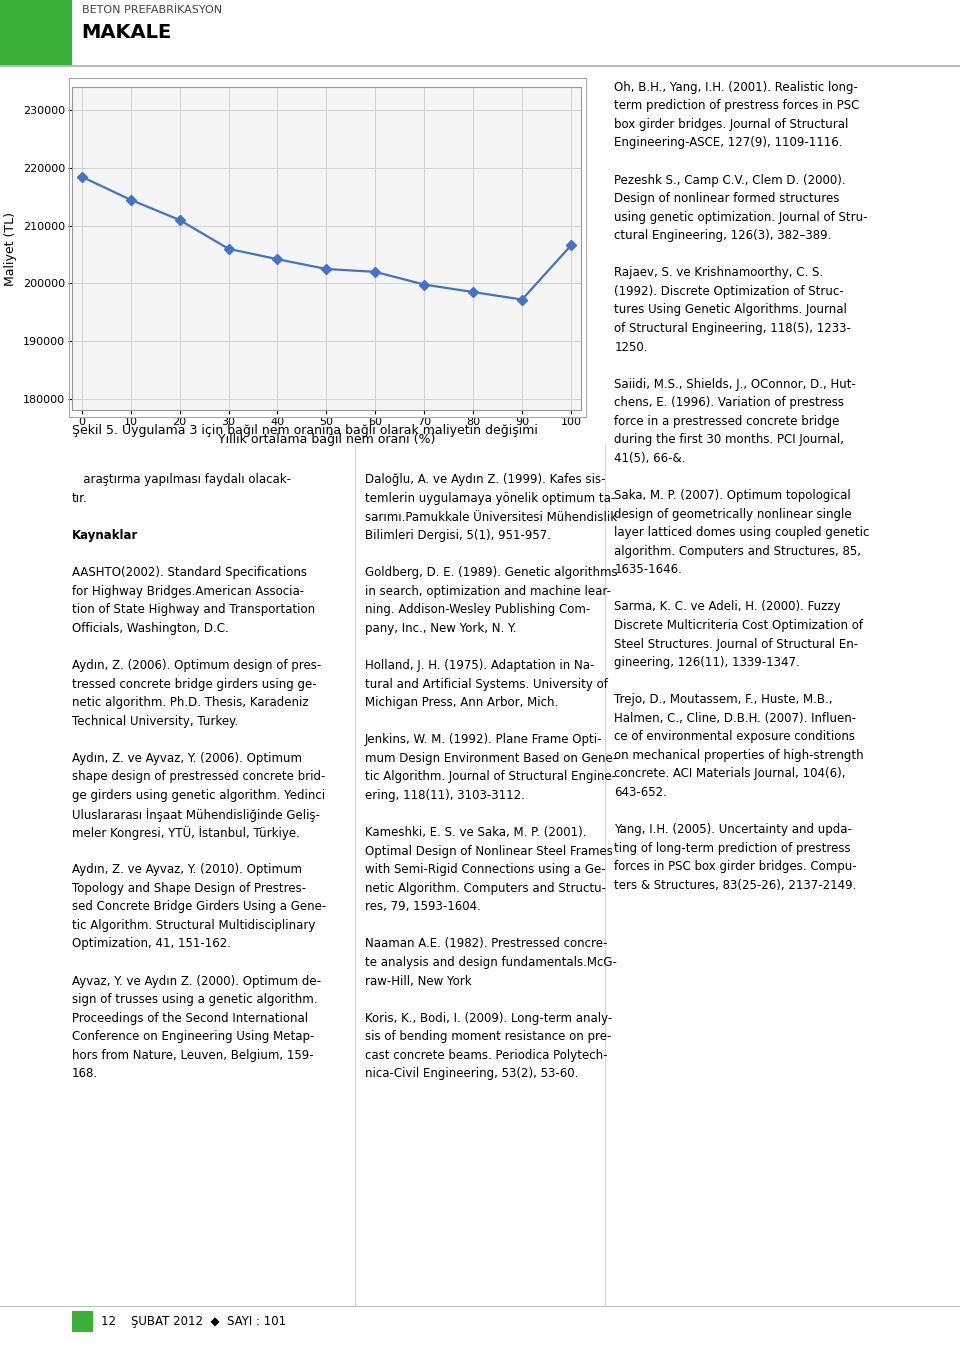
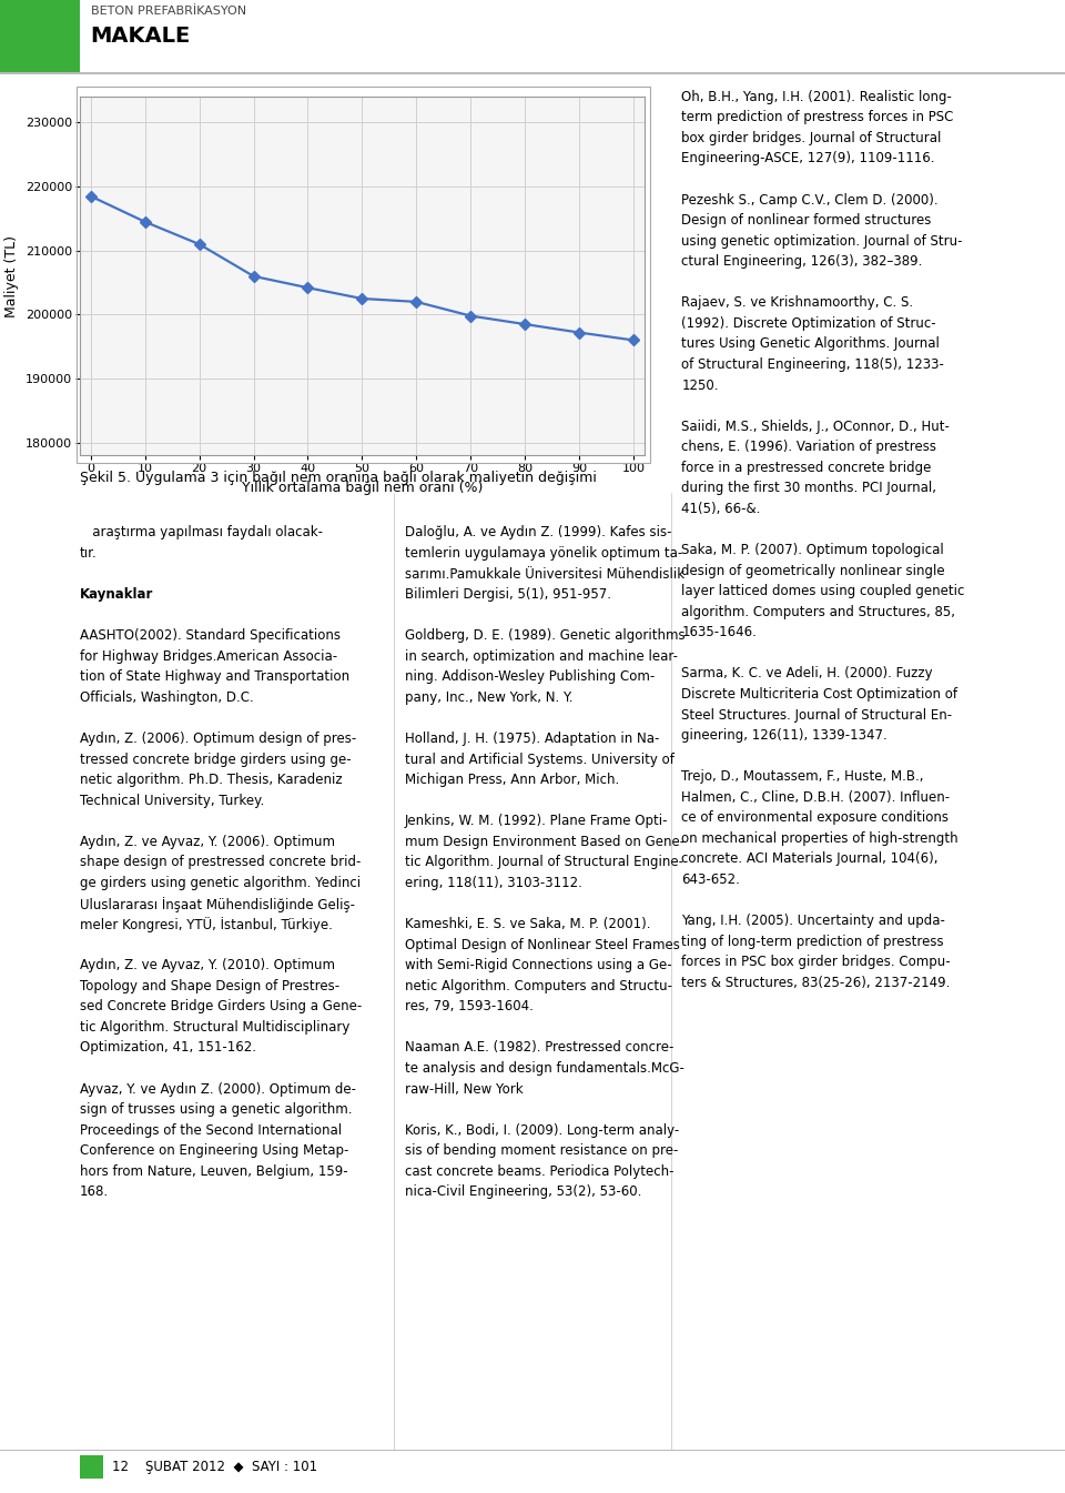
100: 206600 -> 196000
